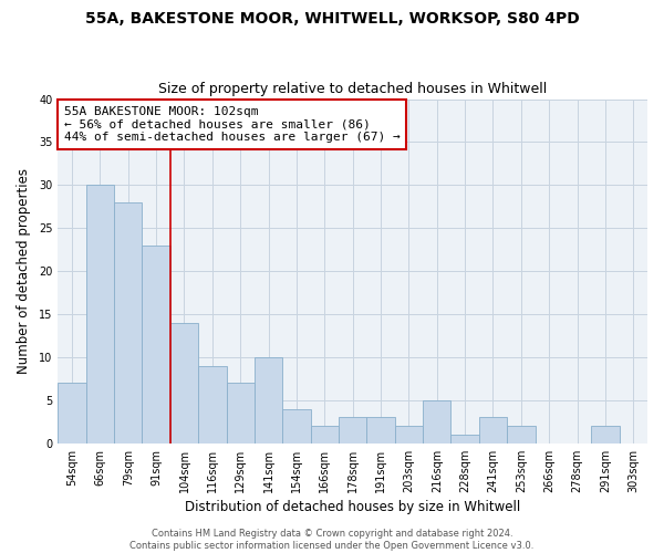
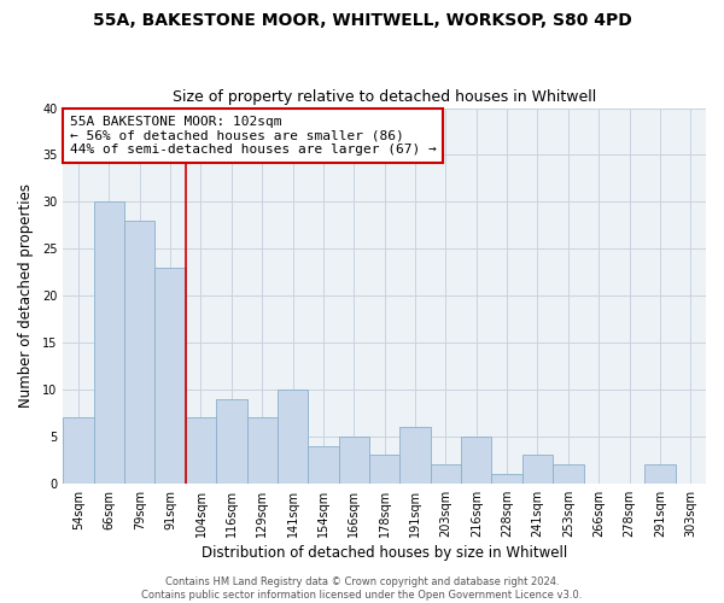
104sqm: 14 -> 7
166sqm: 2 -> 5
191sqm: 3 -> 6
